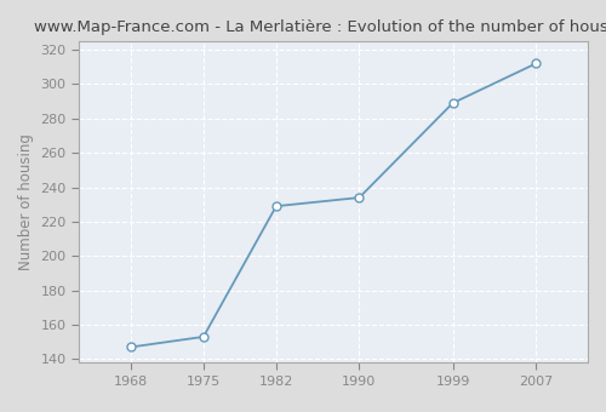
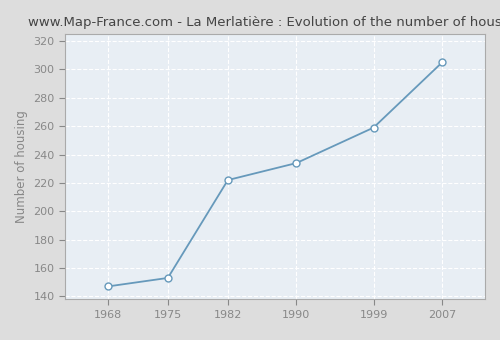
1982: 229 -> 222
1999: 289 -> 259
2007: 312 -> 305
